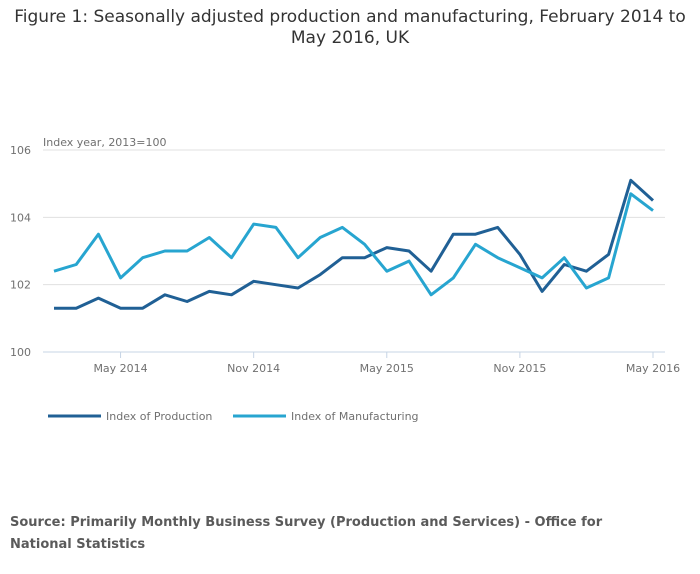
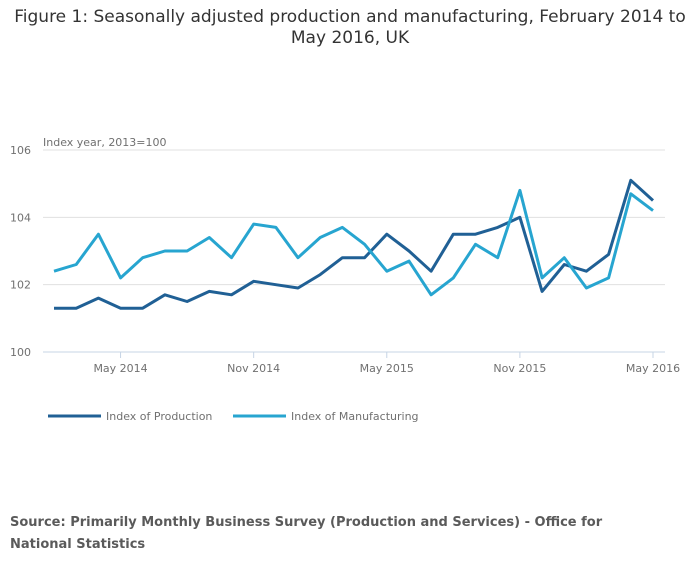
Index of Production/May 2015: 103.1 -> 103.5
Index of Production/Nov 2015: 102.9 -> 104.0
Index of Manufacturing/Nov 2015: 102.5 -> 104.8
